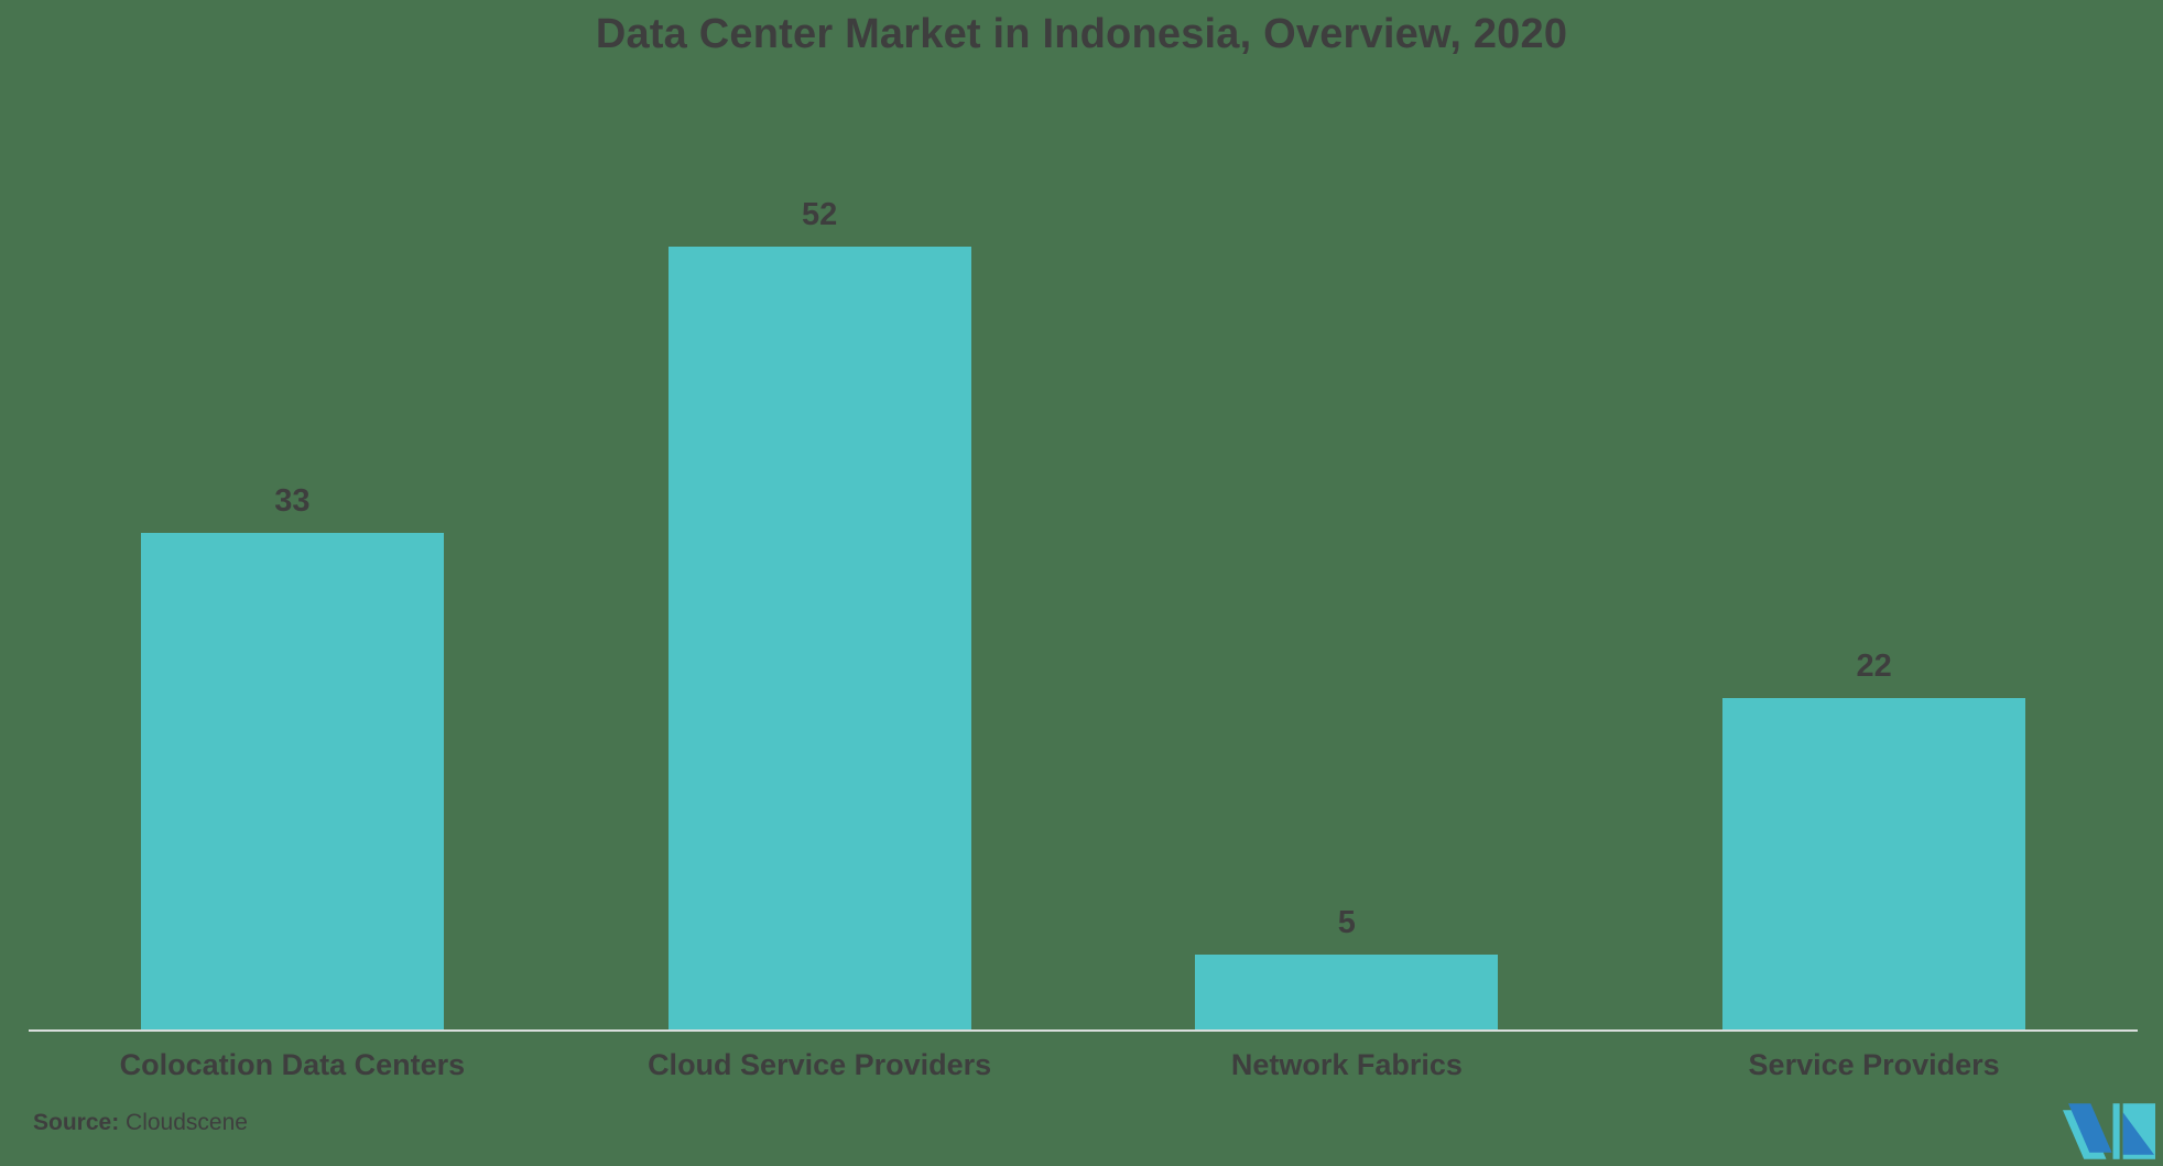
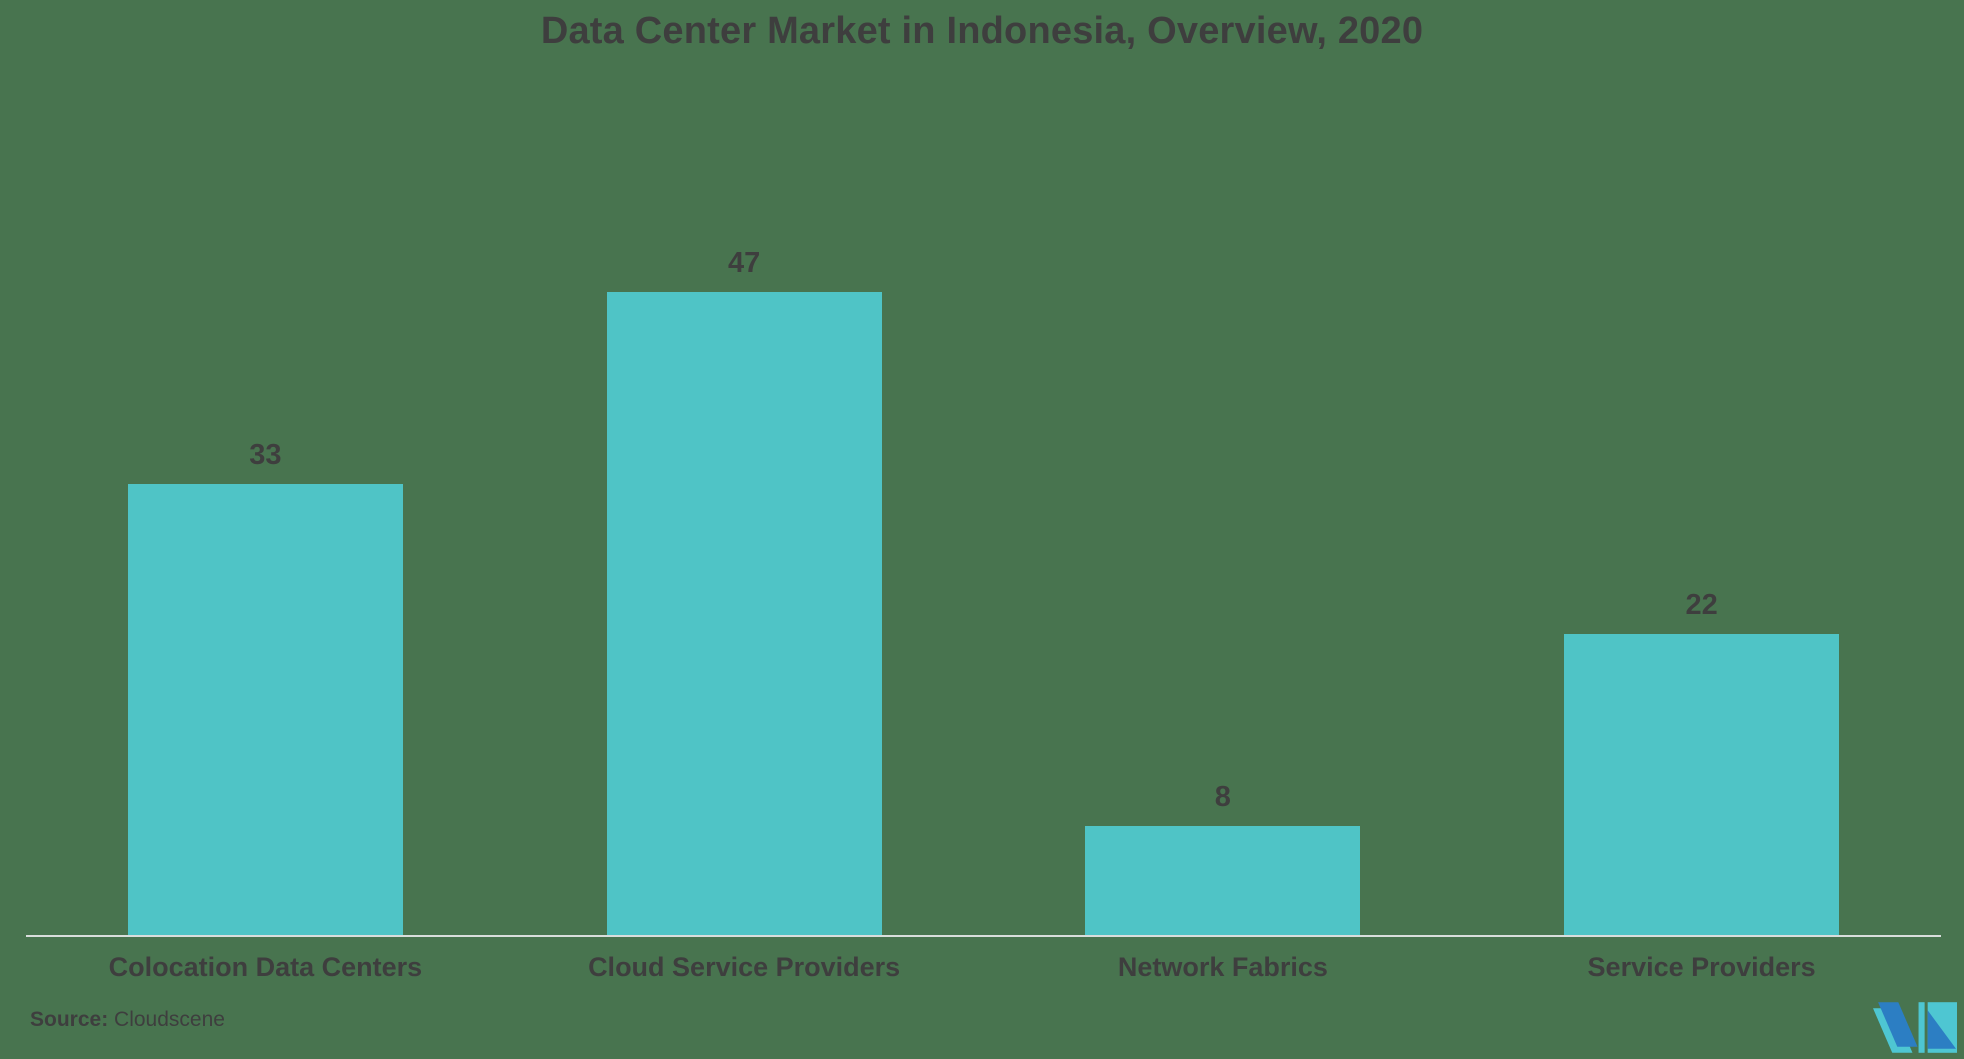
Cloud Service Providers: 52 -> 47
Network Fabrics: 5 -> 8
